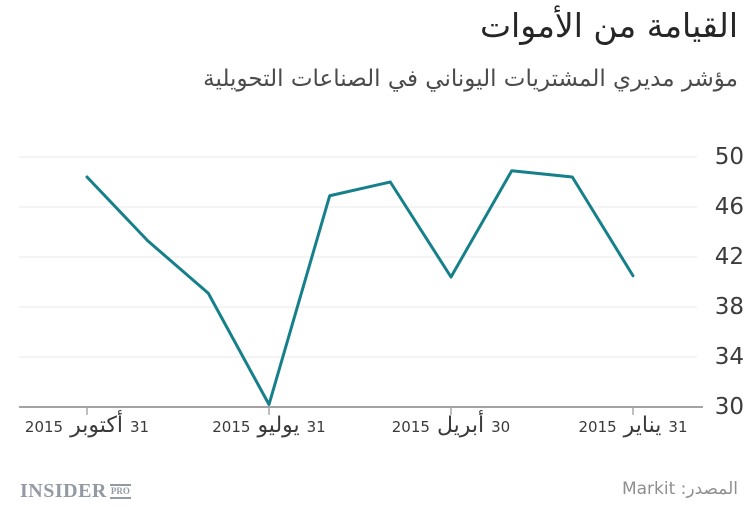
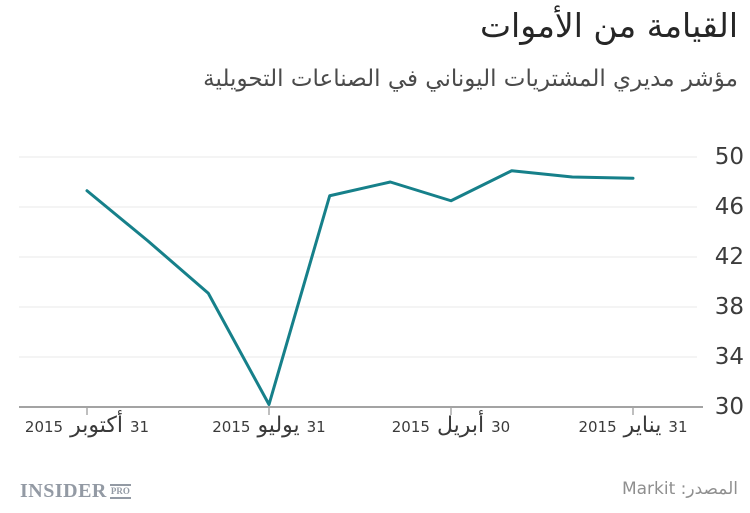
يناير 2015: 40.5 -> 48.3
أبريل 2015: 40.4 -> 46.5
أكتوبر 2015: 48.4 -> 47.3
